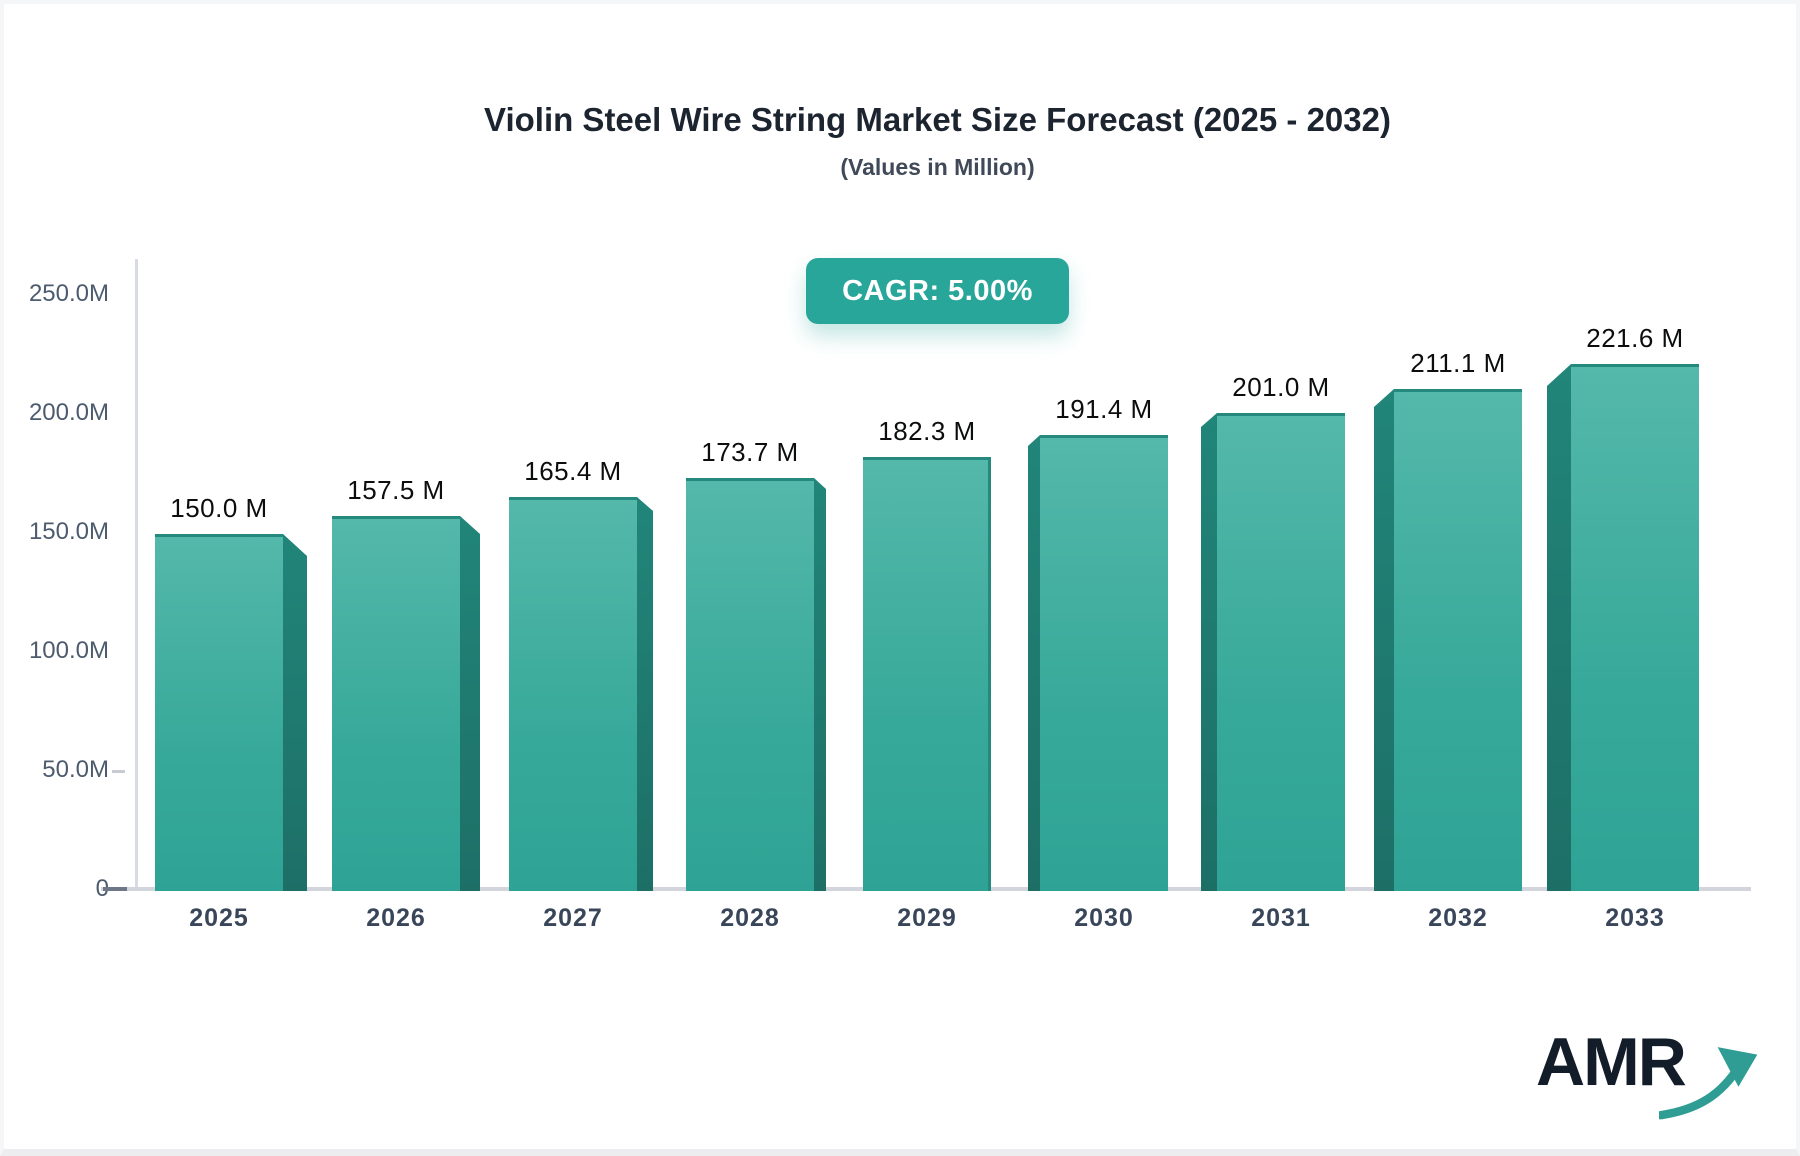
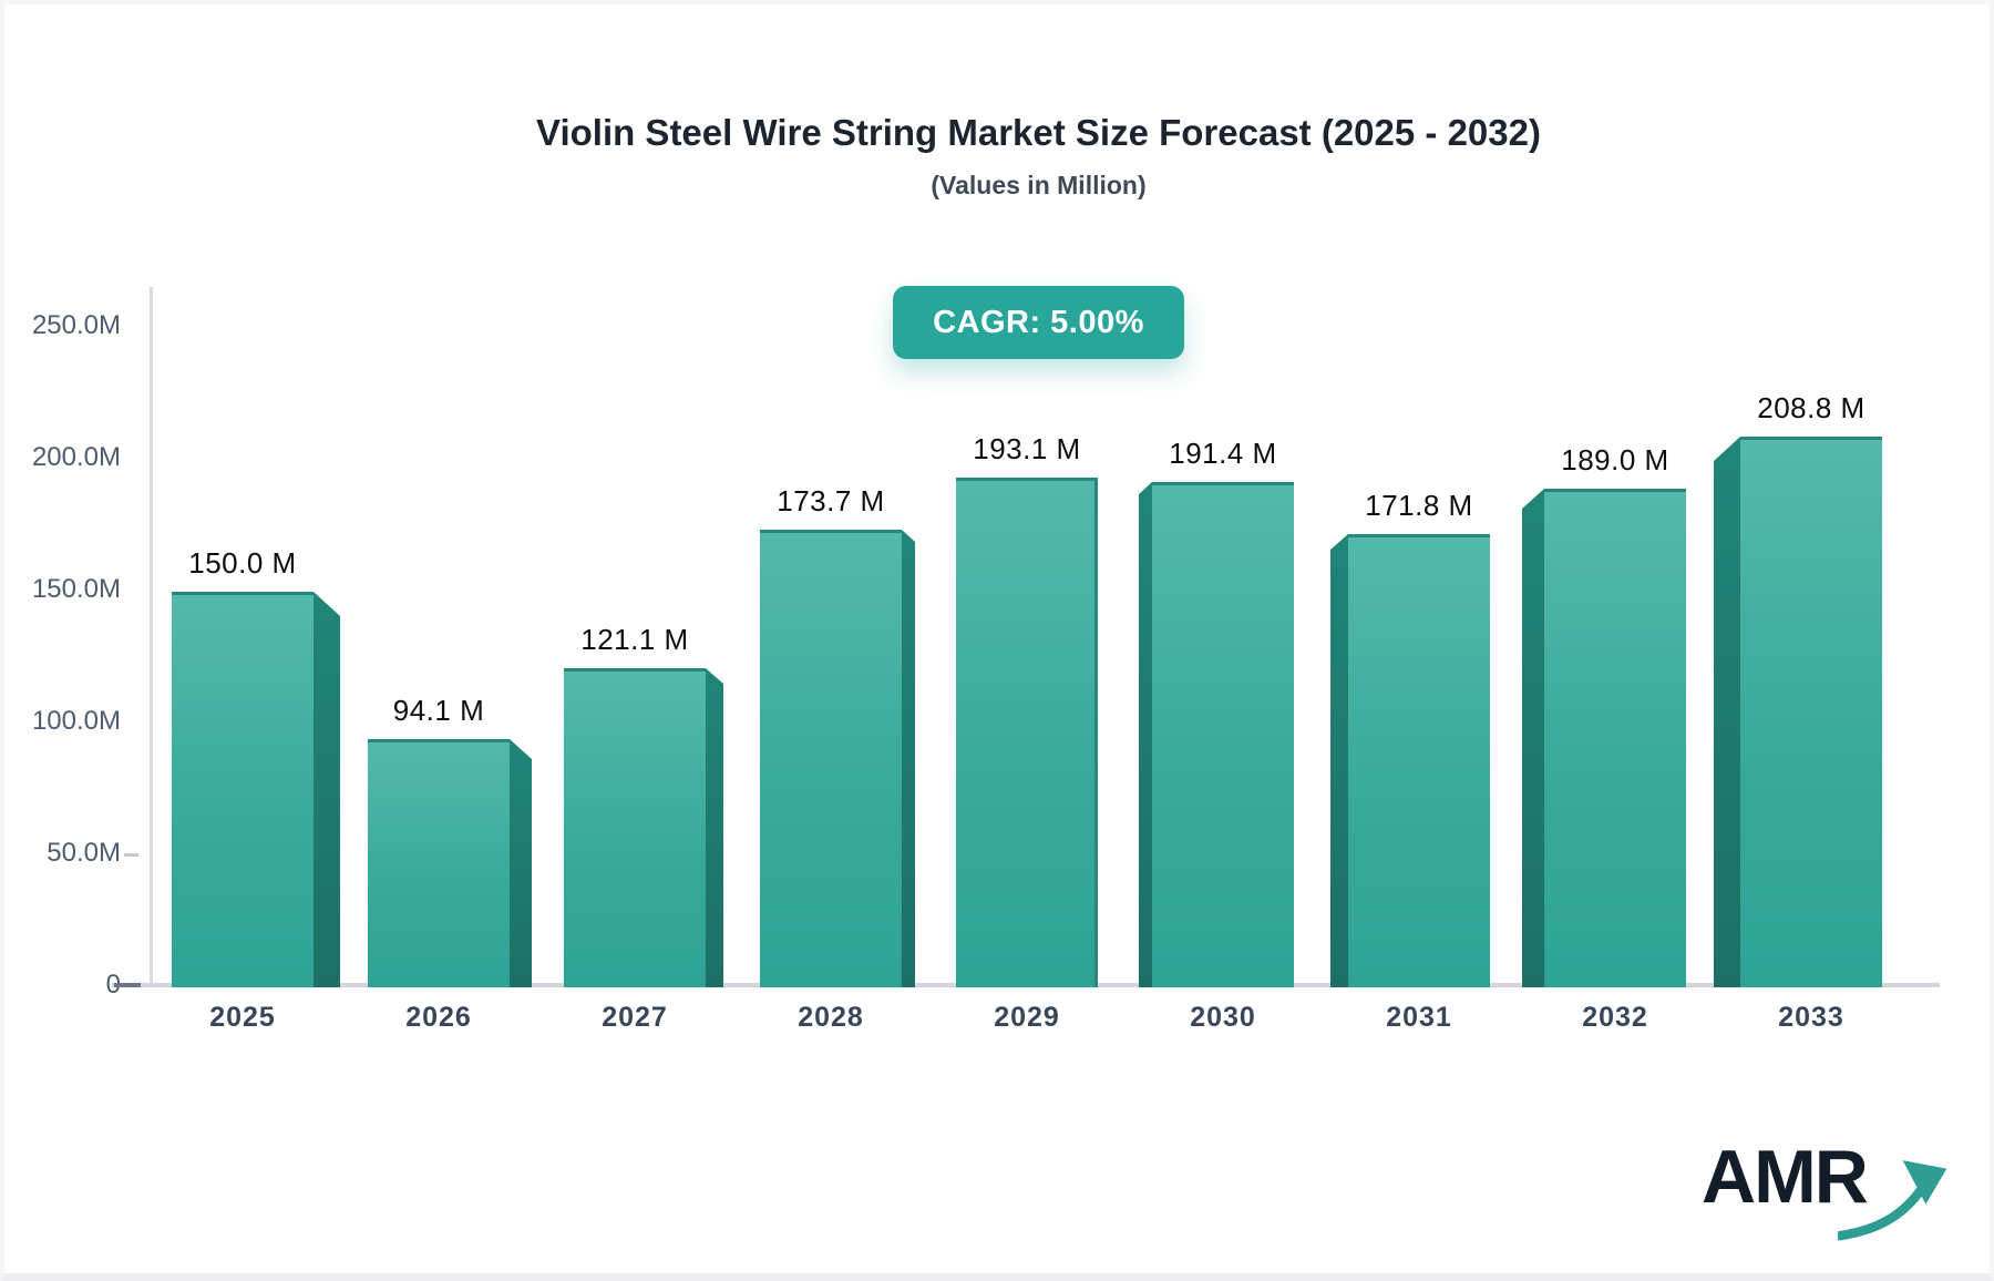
2026: 157.5 -> 94.1
2027: 165.4 -> 121.1
2029: 182.3 -> 193.1
2031: 201.0 -> 171.8
2032: 211.1 -> 189.0
2033: 221.6 -> 208.8
